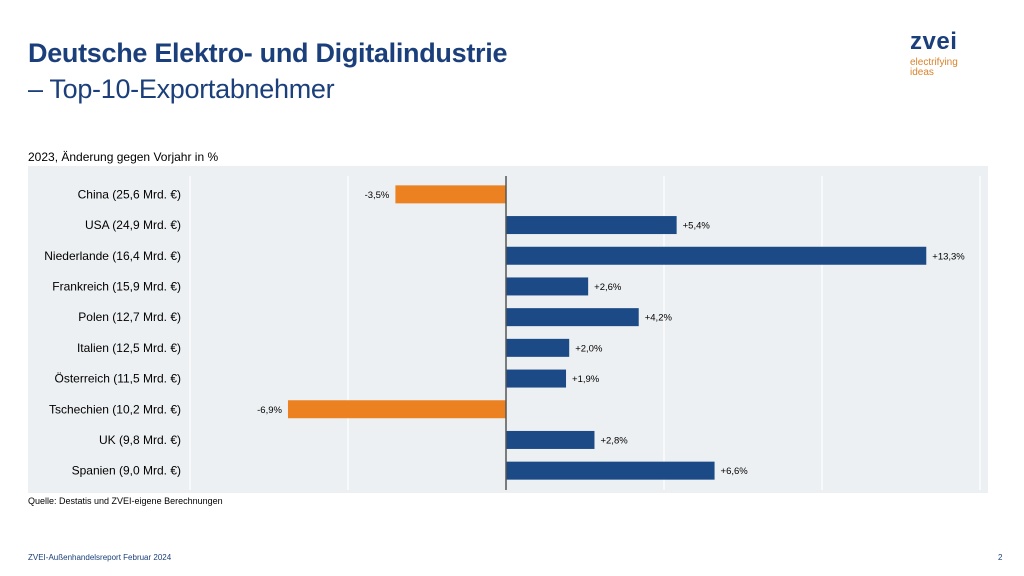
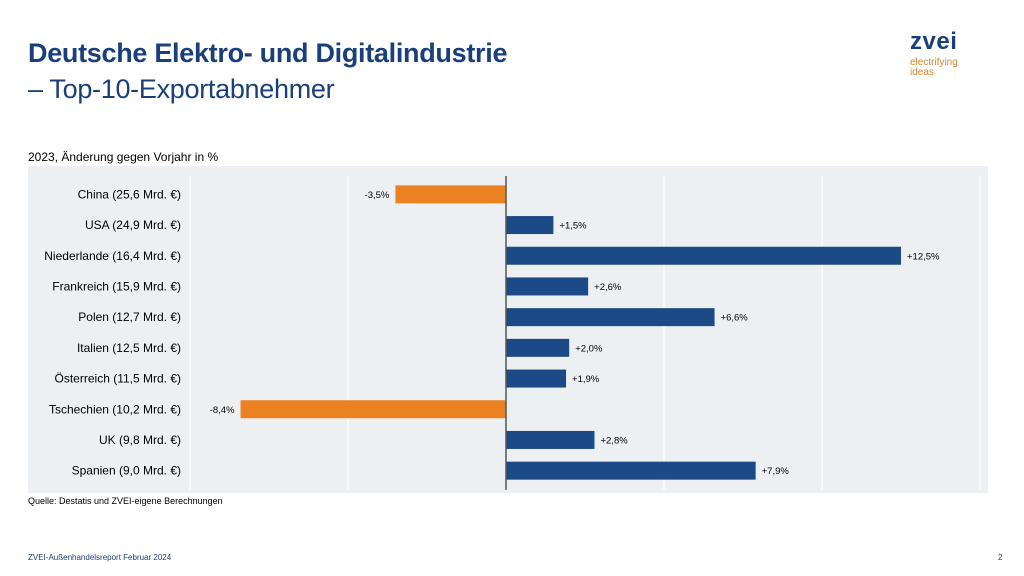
USA (24,9 Mrd. €): +5,4% -> +1,5%
Niederlande (16,4 Mrd. €): +13,3% -> +12,5%
Polen (12,7 Mrd. €): +4,2% -> +6,6%
Tschechien (10,2 Mrd. €): -6,9% -> -8,4%
Spanien (9,0 Mrd. €): +6,6% -> +7,9%
